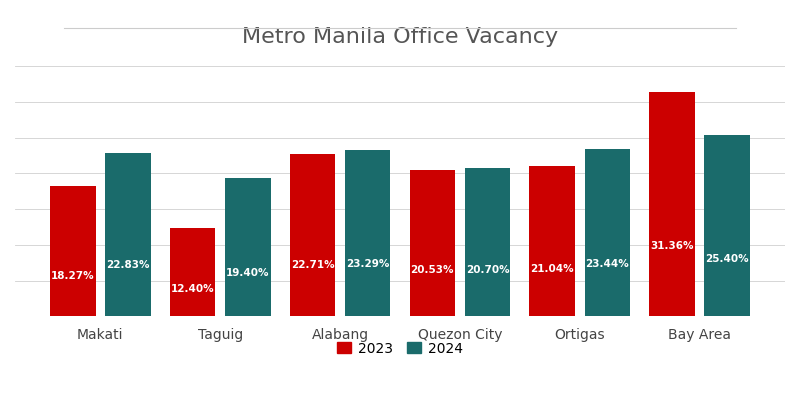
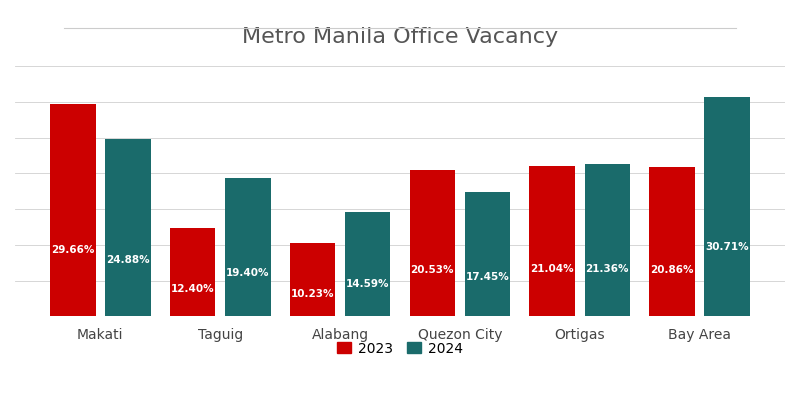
2023/Makati: 18.27% -> 29.66%
2024/Makati: 22.83% -> 24.88%
2023/Alabang: 22.71% -> 10.23%
2024/Alabang: 23.29% -> 14.59%
2024/Quezon City: 20.70% -> 17.45%
2024/Ortigas: 23.44% -> 21.36%
2023/Bay Area: 31.36% -> 20.86%
2024/Bay Area: 25.40% -> 30.71%
